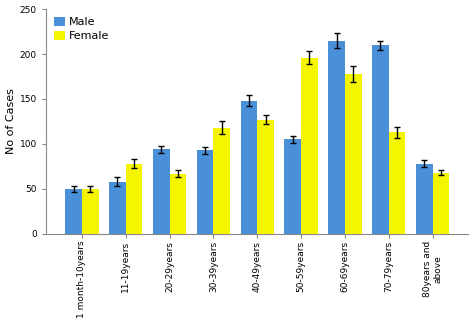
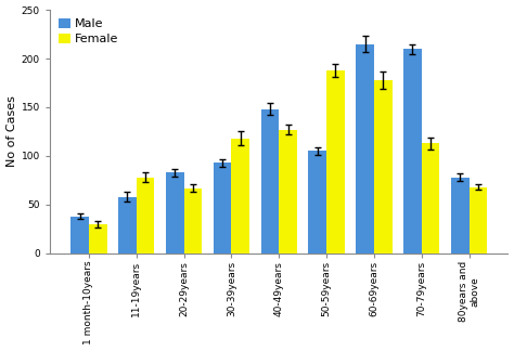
Male/1 month-10years: 50 -> 38
Female/1 month-10years: 50 -> 30
Male/20-29years: 94 -> 83
Female/50-59years: 196 -> 188
